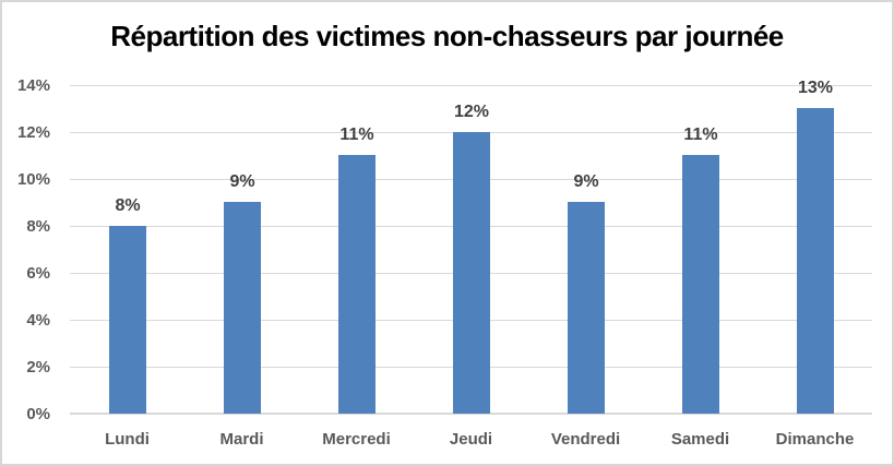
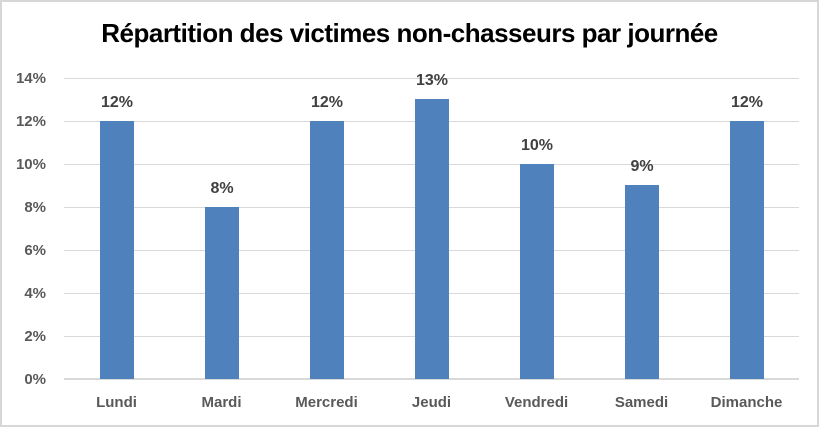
Lundi: 8% -> 12%
Mardi: 9% -> 8%
Mercredi: 11% -> 12%
Jeudi: 12% -> 13%
Vendredi: 9% -> 10%
Samedi: 11% -> 9%
Dimanche: 13% -> 12%
